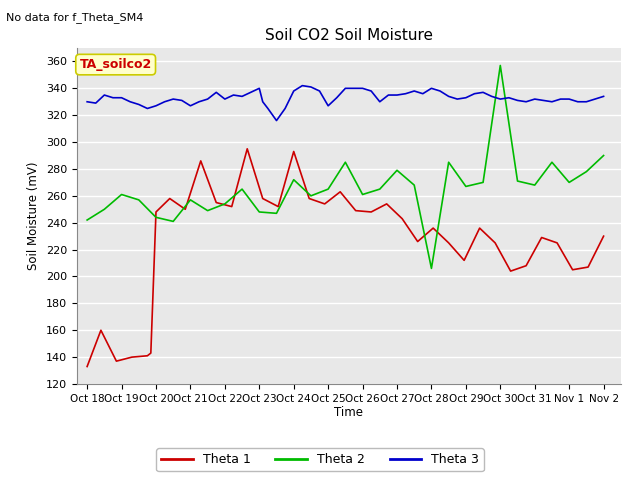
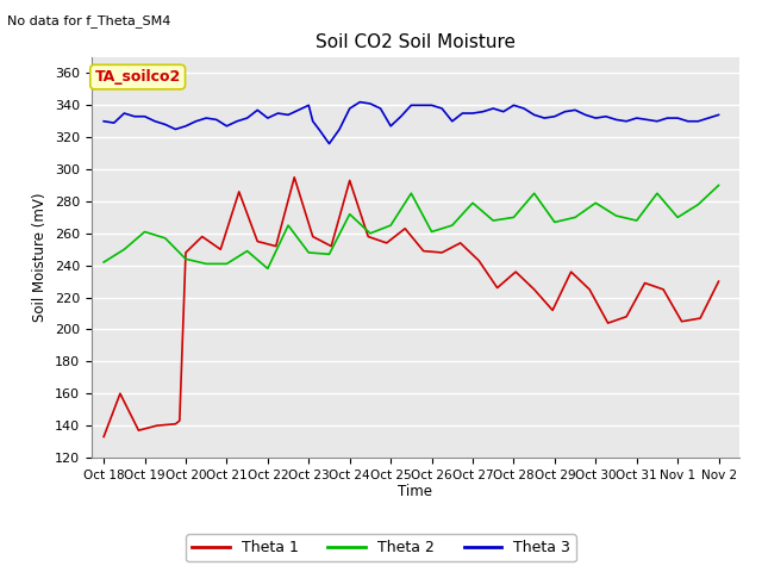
Theta 2/Oct 21: 257 -> 241
Theta 2/Oct 22: 254 -> 238
Theta 2/Oct 28: 206 -> 270
Theta 2/Oct 30: 357 -> 279
